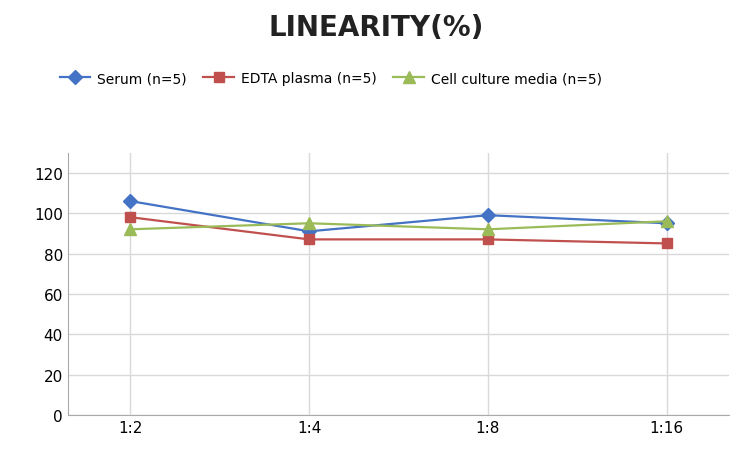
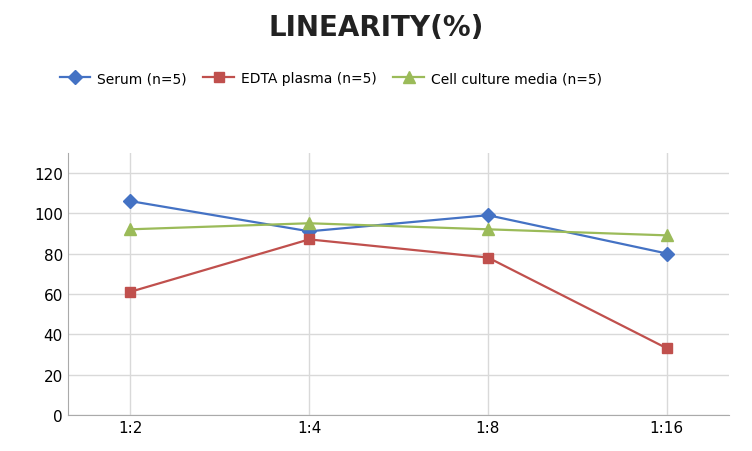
EDTA plasma (n=5)/1:2: 98 -> 61
EDTA plasma (n=5)/1:8: 87 -> 78
Serum (n=5)/1:16: 95 -> 80
EDTA plasma (n=5)/1:16: 85 -> 33
Cell culture media (n=5)/1:16: 96 -> 89
